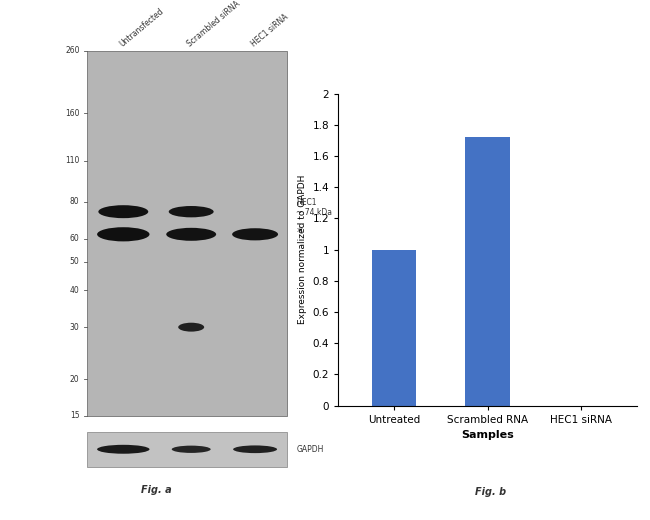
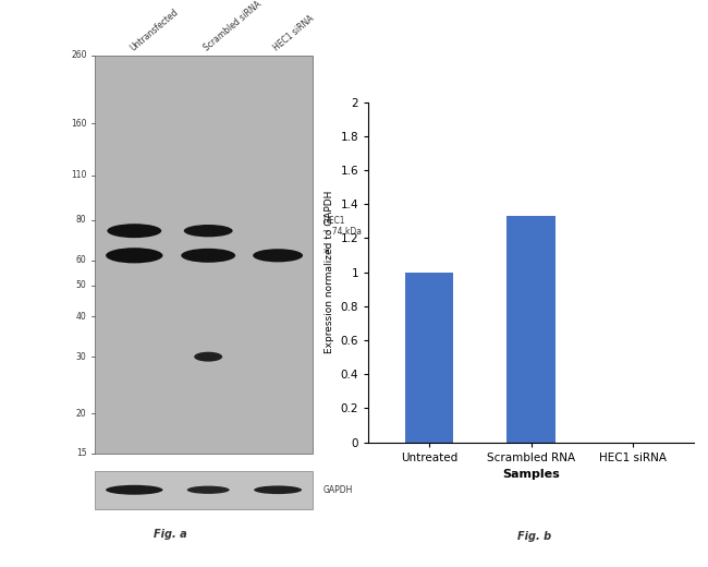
Scrambled RNA: 1.72 -> 1.33
